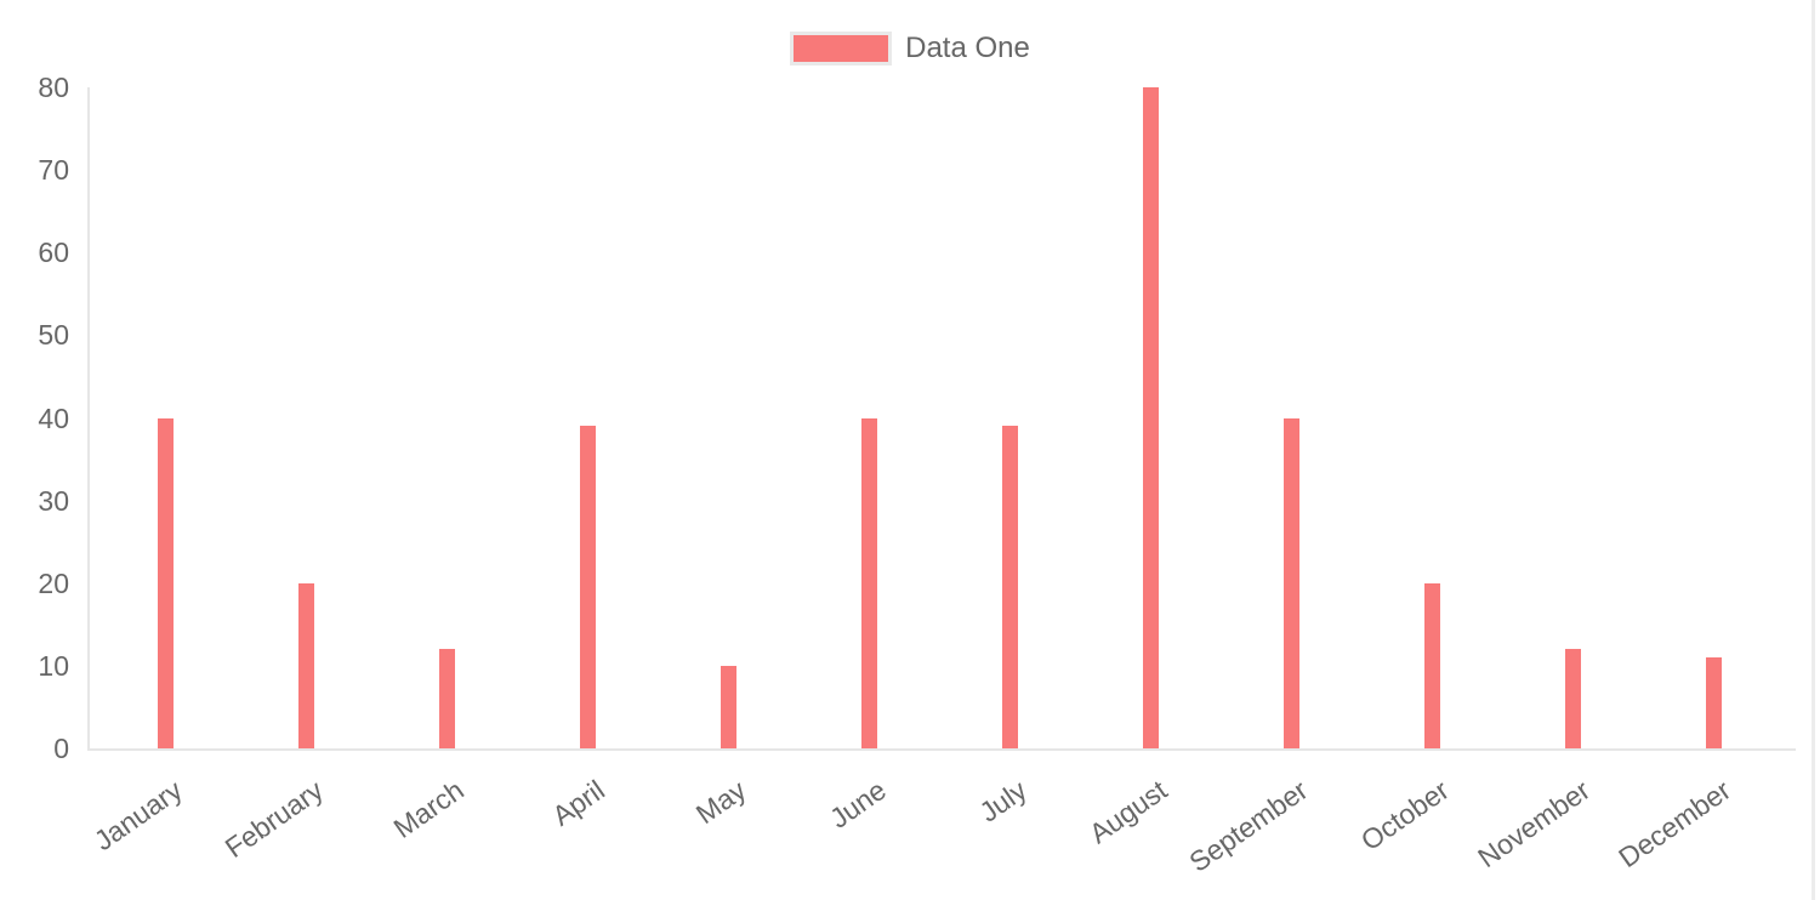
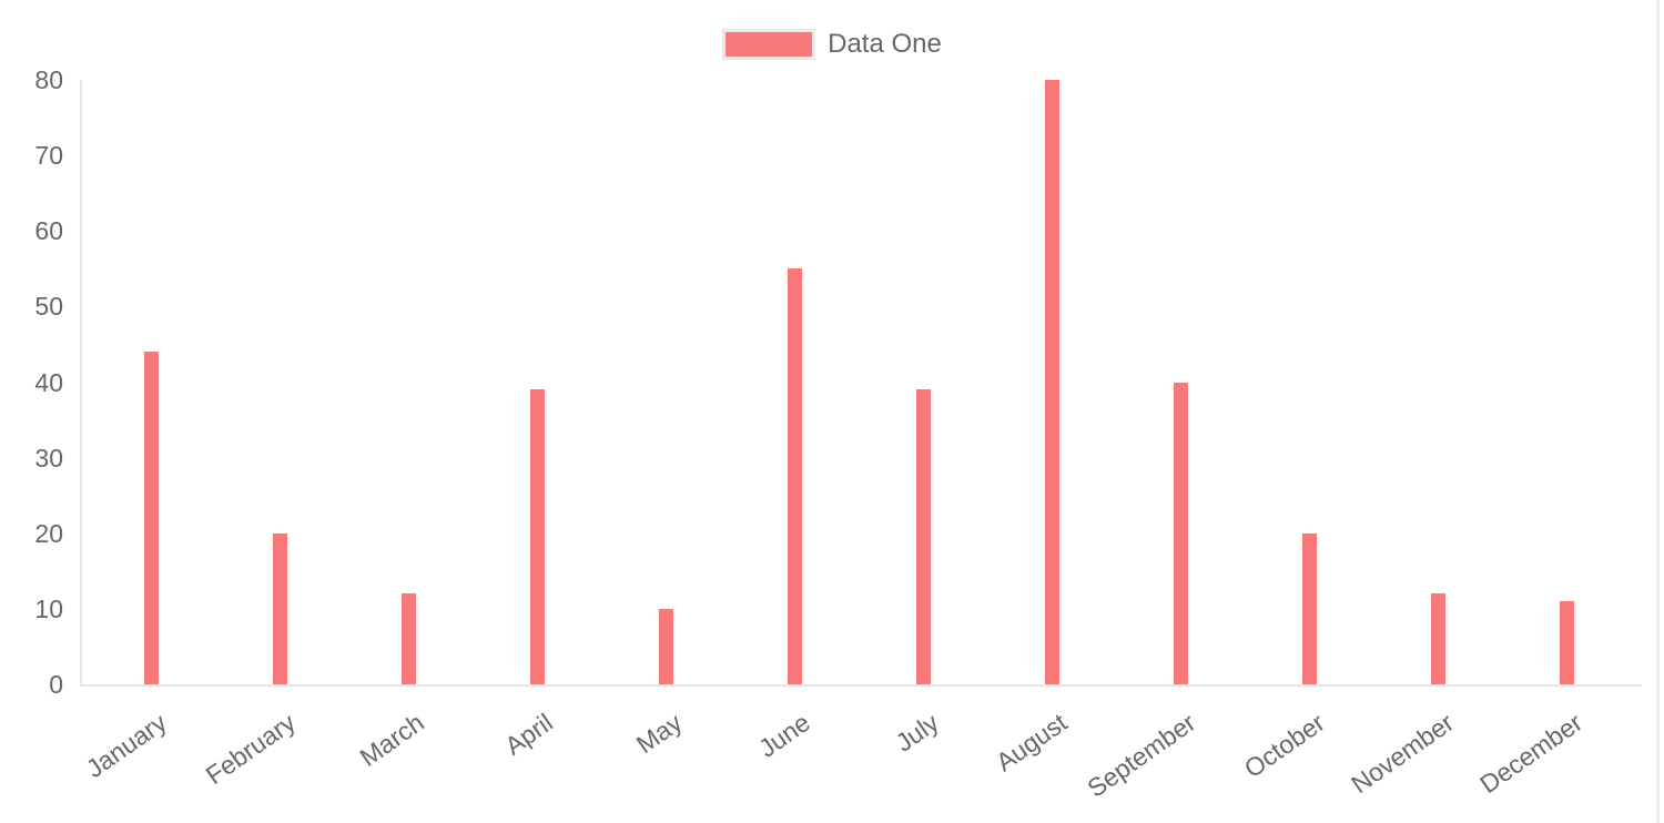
January: 40 -> 44
June: 40 -> 55
